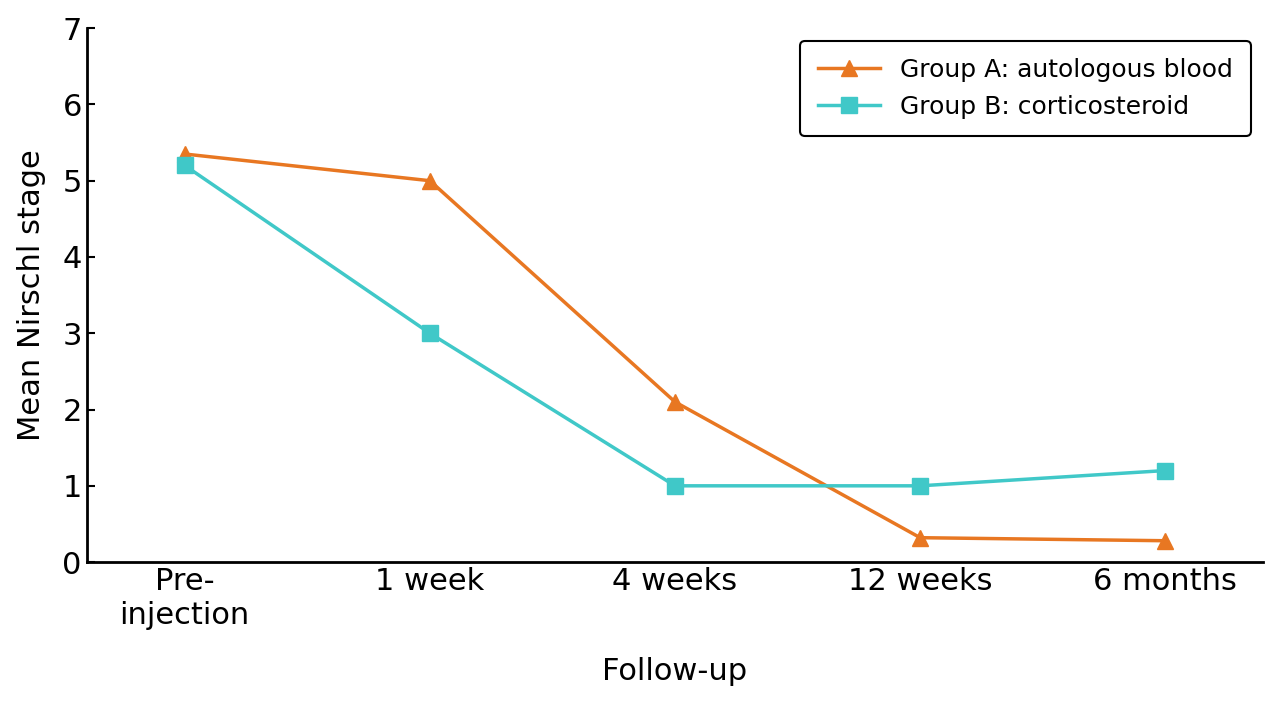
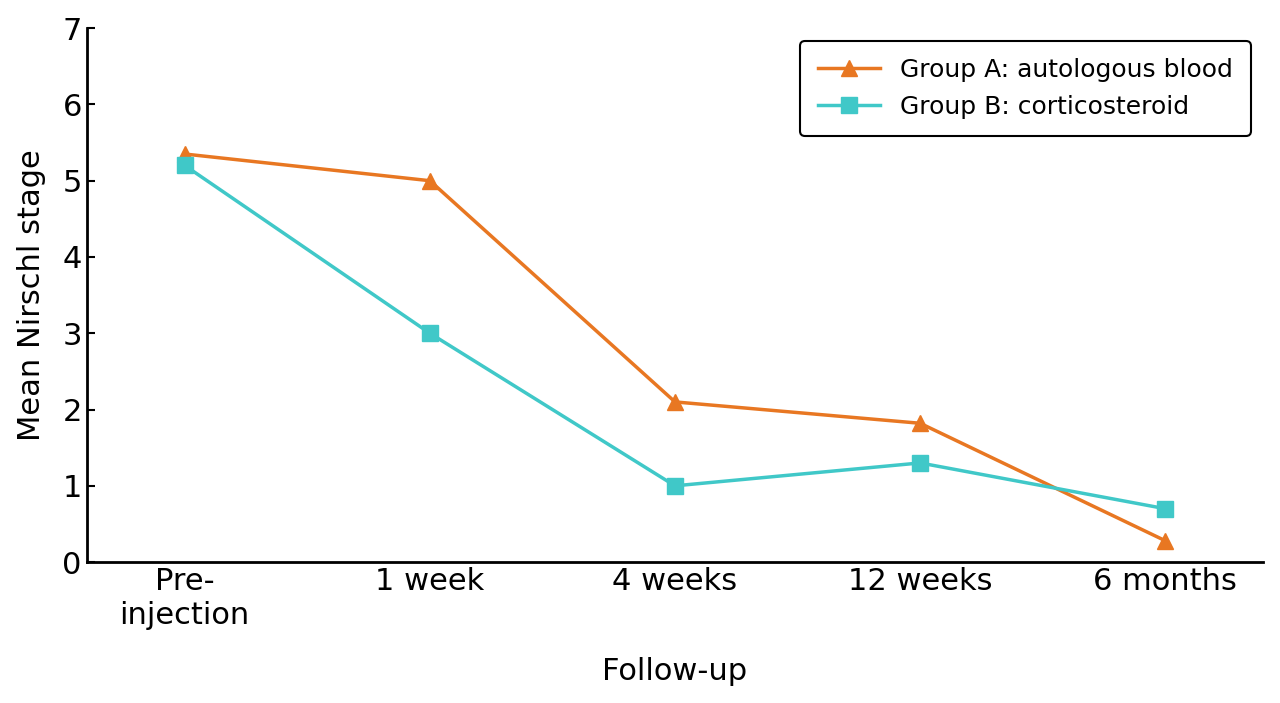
Group A: autologous blood/12 weeks: 0.32 -> 1.82
Group B: corticosteroid/12 weeks: 1.0 -> 1.3
Group B: corticosteroid/6 months: 1.2 -> 0.7
